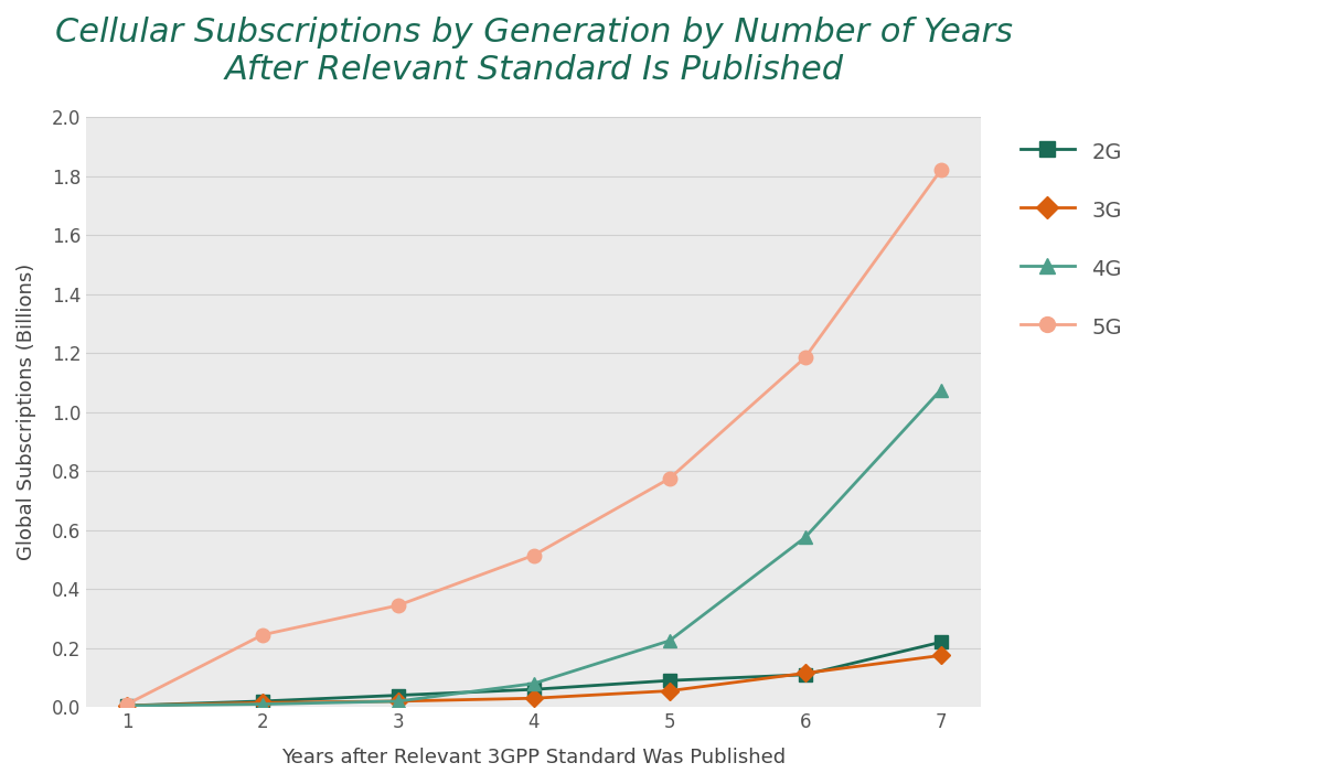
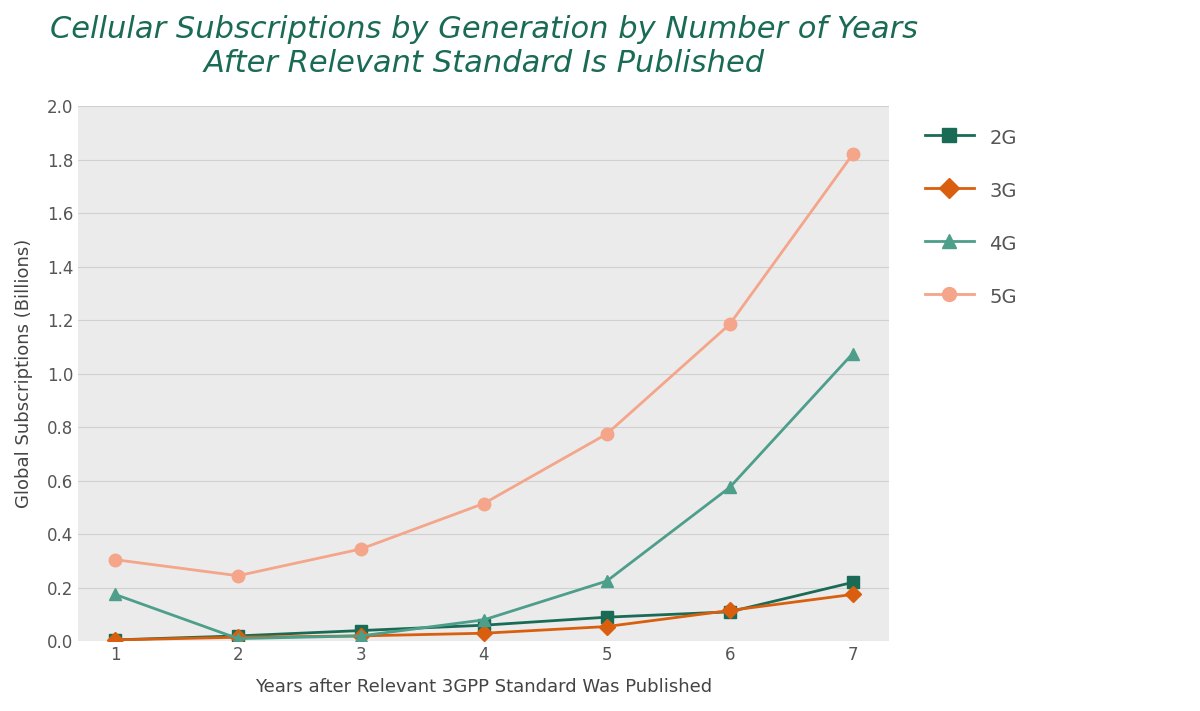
4G/1: 0.005 -> 0.175
5G/1: 0.010 -> 0.305
